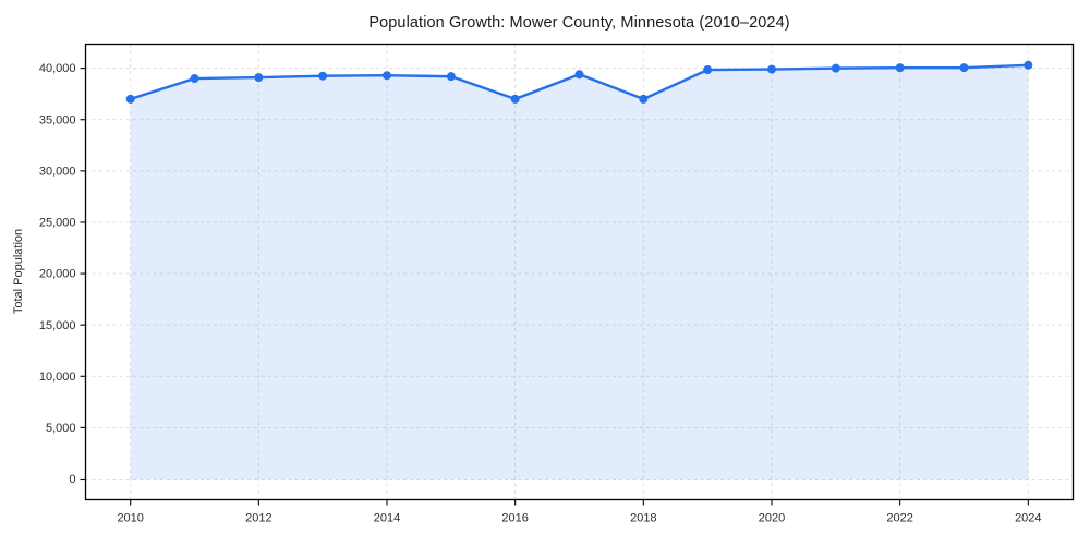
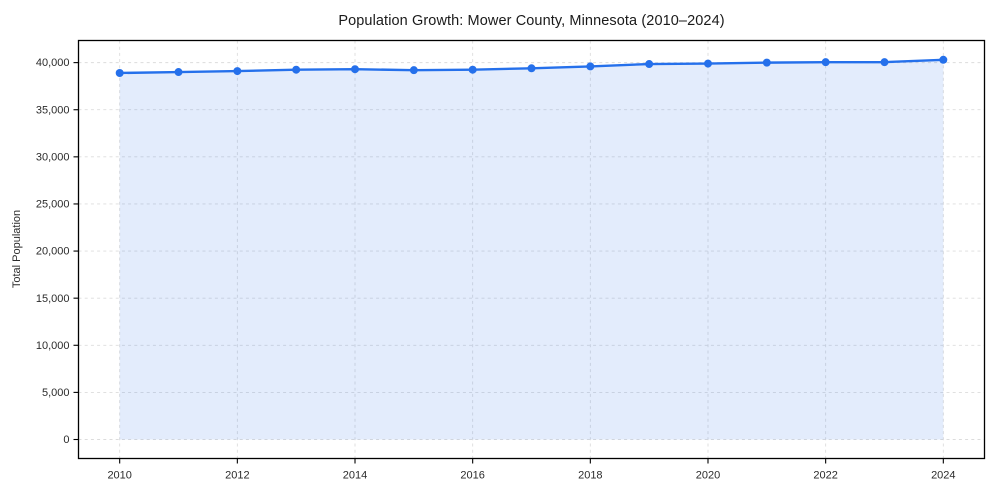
2010: 37000 -> 39000
2016: 37000 -> 39000
2018: 37000 -> 40000
